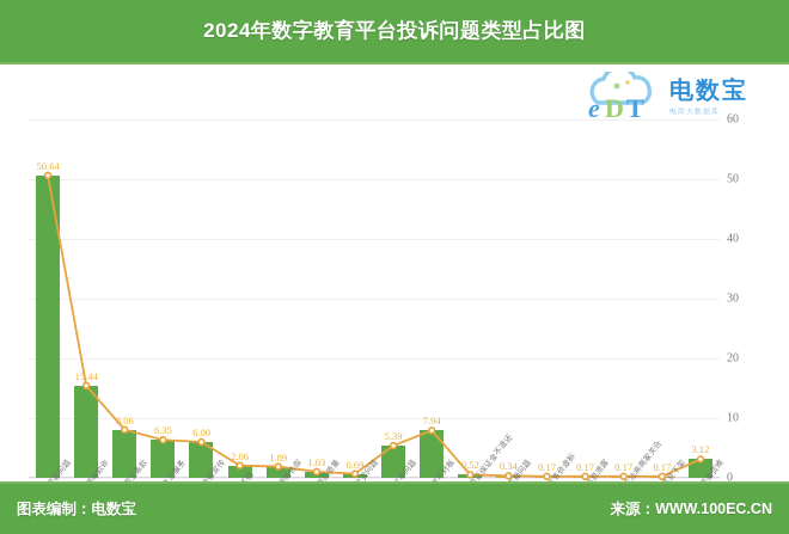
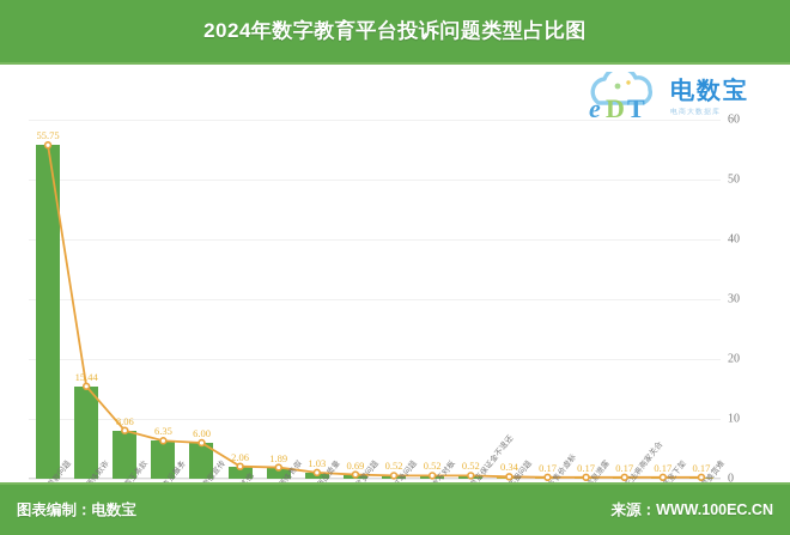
退款问题: 50.64 -> 55.75
订单问题: 5.39 -> 0.52
货不对板: 7.94 -> 0.52
退换货难: 3.12 -> 0.17
